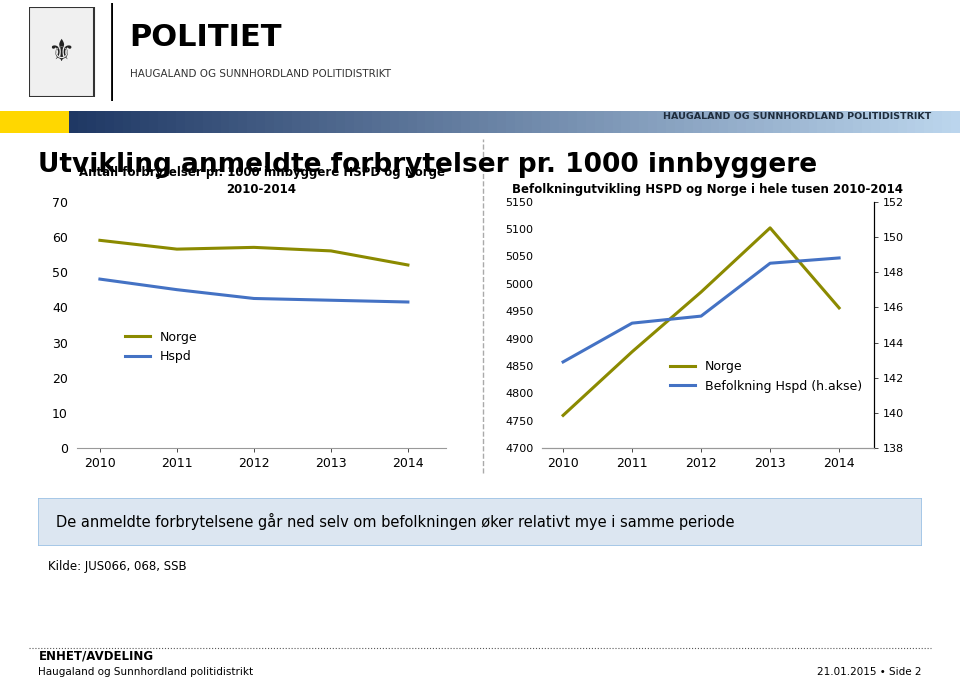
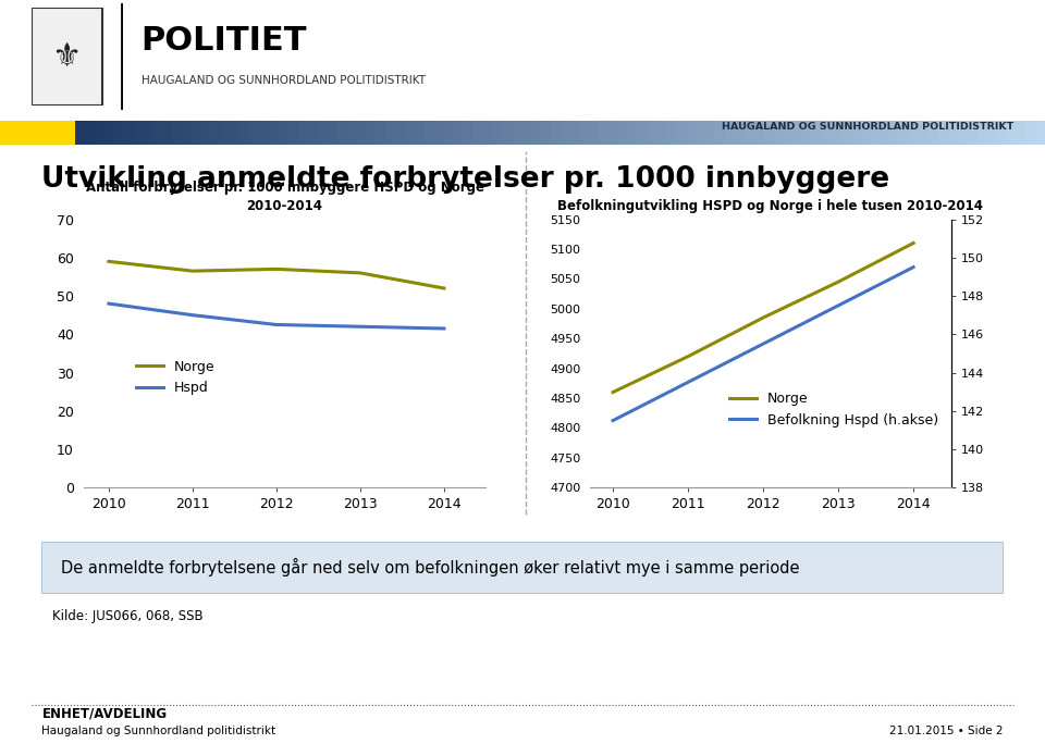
Befolkningutvikling HSPD og Norge i hele tusen 2010-2014/Norge/2010: 4760 -> 4860
Befolkningutvikling HSPD og Norge i hele tusen 2010-2014/Befolkning Hspd (h.akse)/2010: 142.9 -> 141.5
Befolkningutvikling HSPD og Norge i hele tusen 2010-2014/Norge/2011: 4876 -> 4920
Befolkningutvikling HSPD og Norge i hele tusen 2010-2014/Befolkning Hspd (h.akse)/2011: 145.1 -> 143.5
Befolkningutvikling HSPD og Norge i hele tusen 2010-2014/Norge/2013: 5102 -> 5045
Befolkningutvikling HSPD og Norge i hele tusen 2010-2014/Befolkning Hspd (h.akse)/2013: 148.5 -> 147.5
Befolkningutvikling HSPD og Norge i hele tusen 2010-2014/Norge/2014: 4956 -> 5110
Befolkningutvikling HSPD og Norge i hele tusen 2010-2014/Befolkning Hspd (h.akse)/2014: 148.8 -> 149.5
